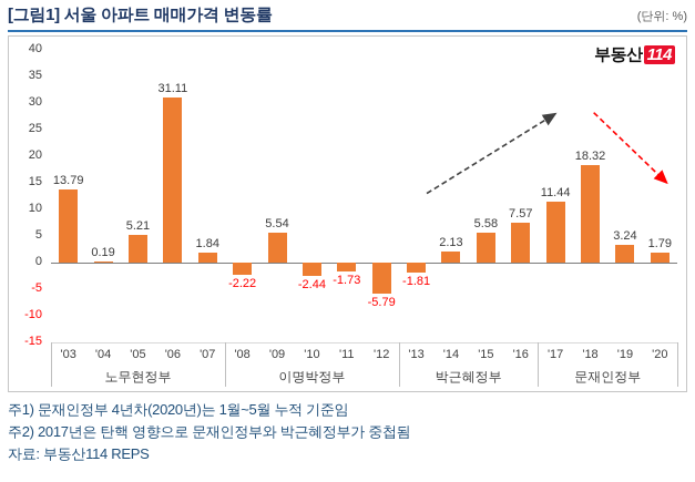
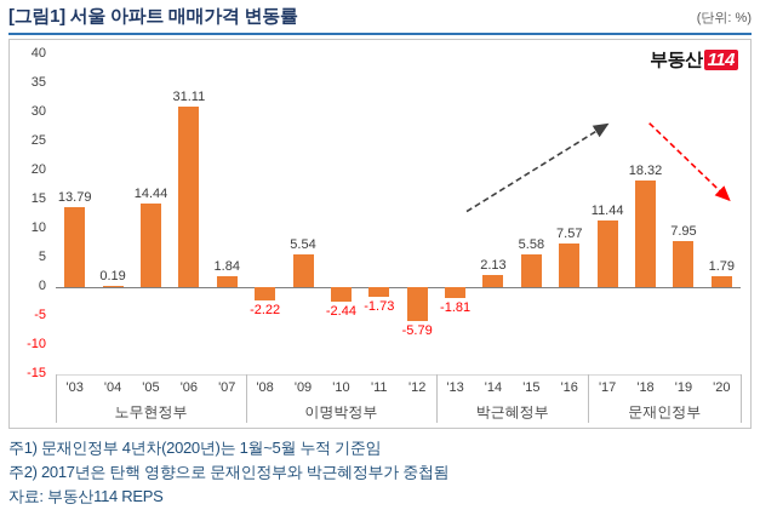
'05: 5.21 -> 14.44
'19: 3.24 -> 7.95
